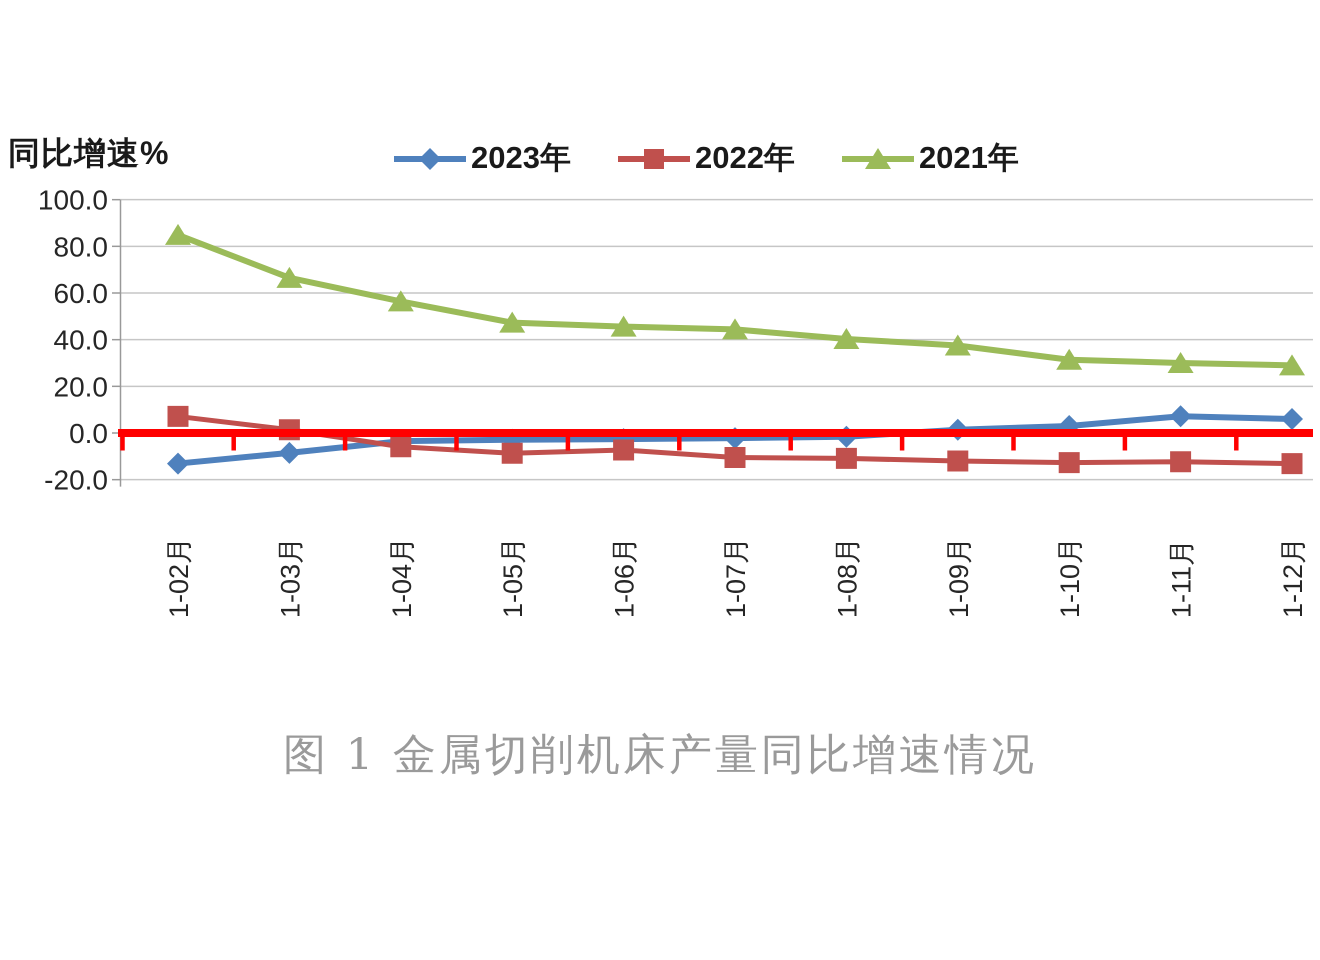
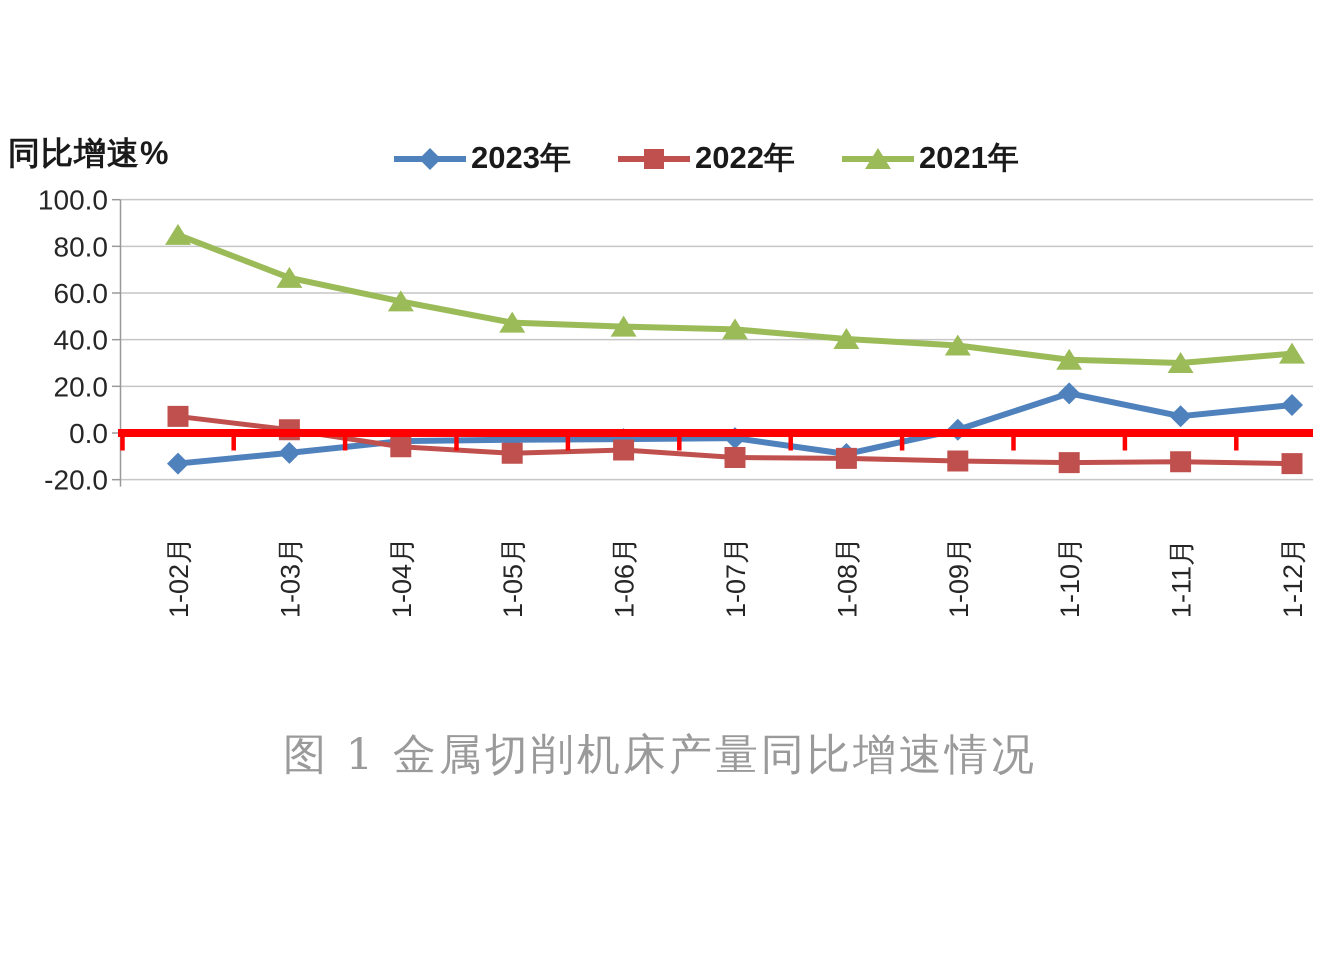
2023年/1-08月: -2 -> -9
2023年/1-10月: 3 -> 17
2023年/1-12月: 6 -> 12
2021年/1-12月: 29 -> 34
